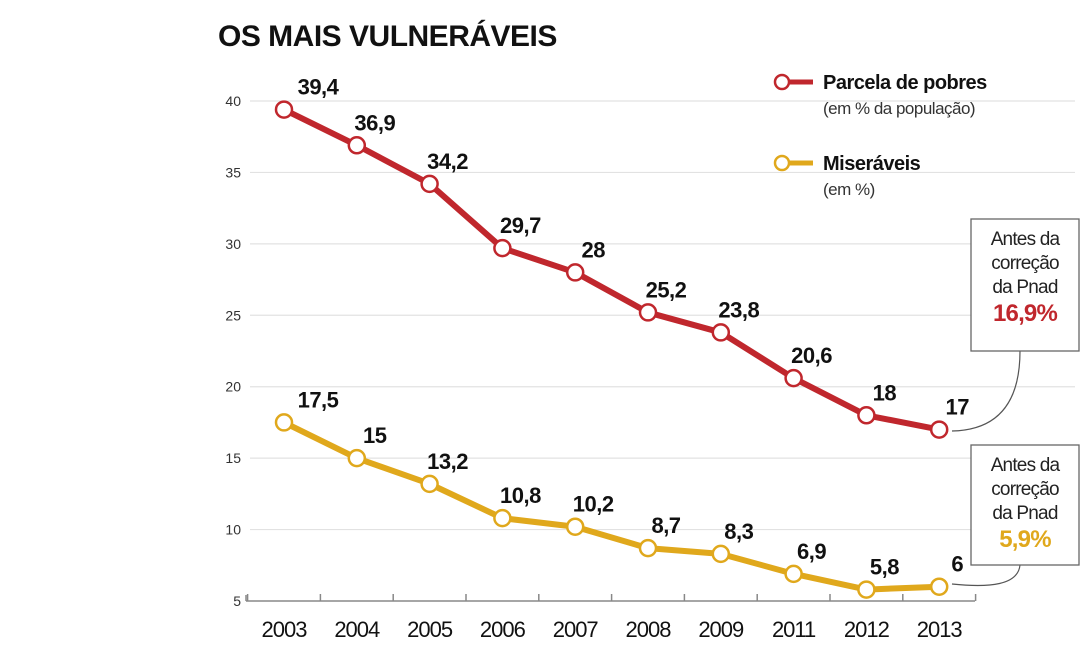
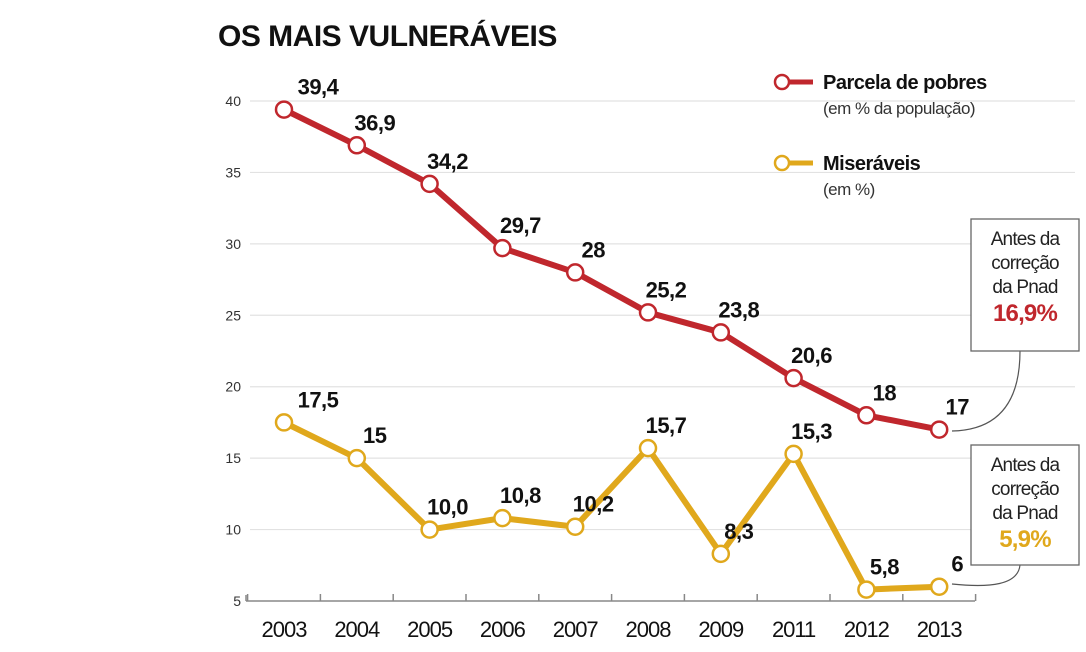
Miseráveis/2005: 13,2 -> 10,0
Miseráveis/2008: 8,7 -> 15,7
Miseráveis/2011: 6,9 -> 15,3
